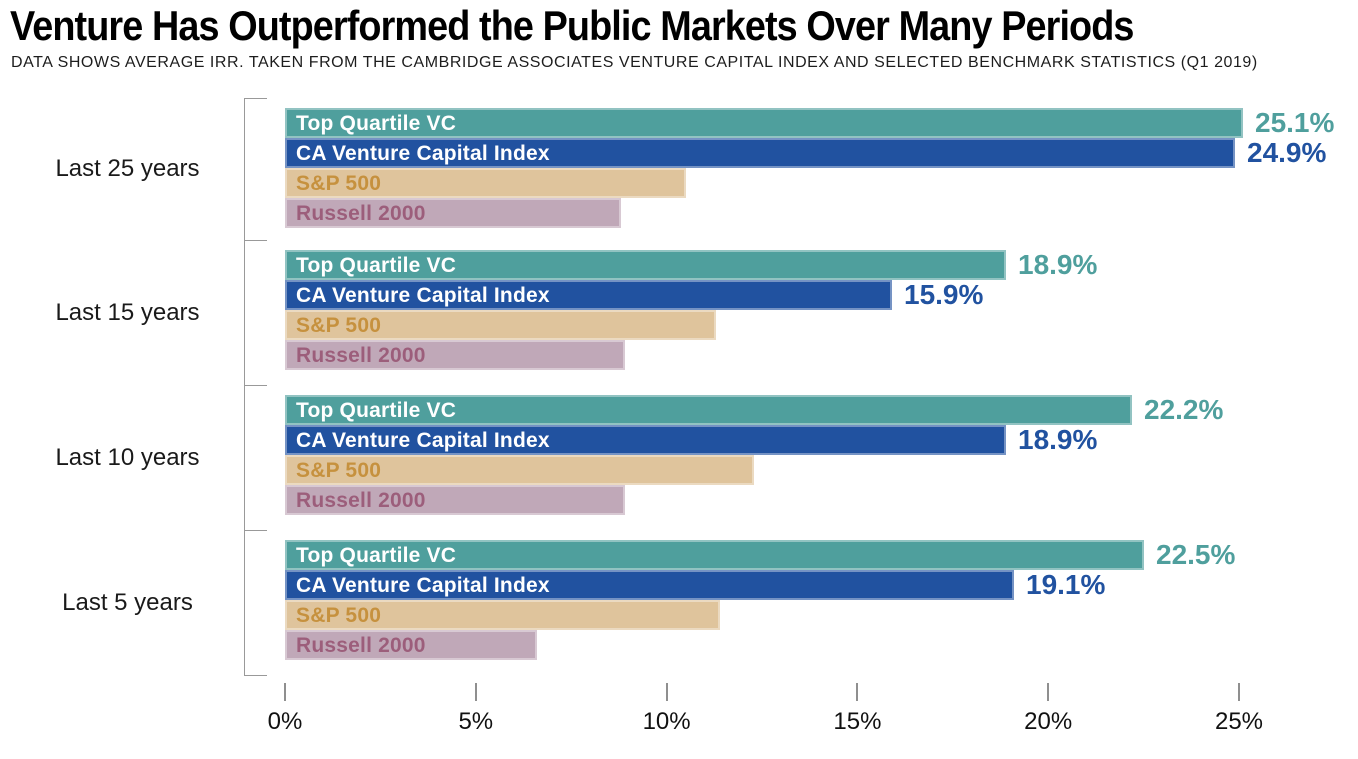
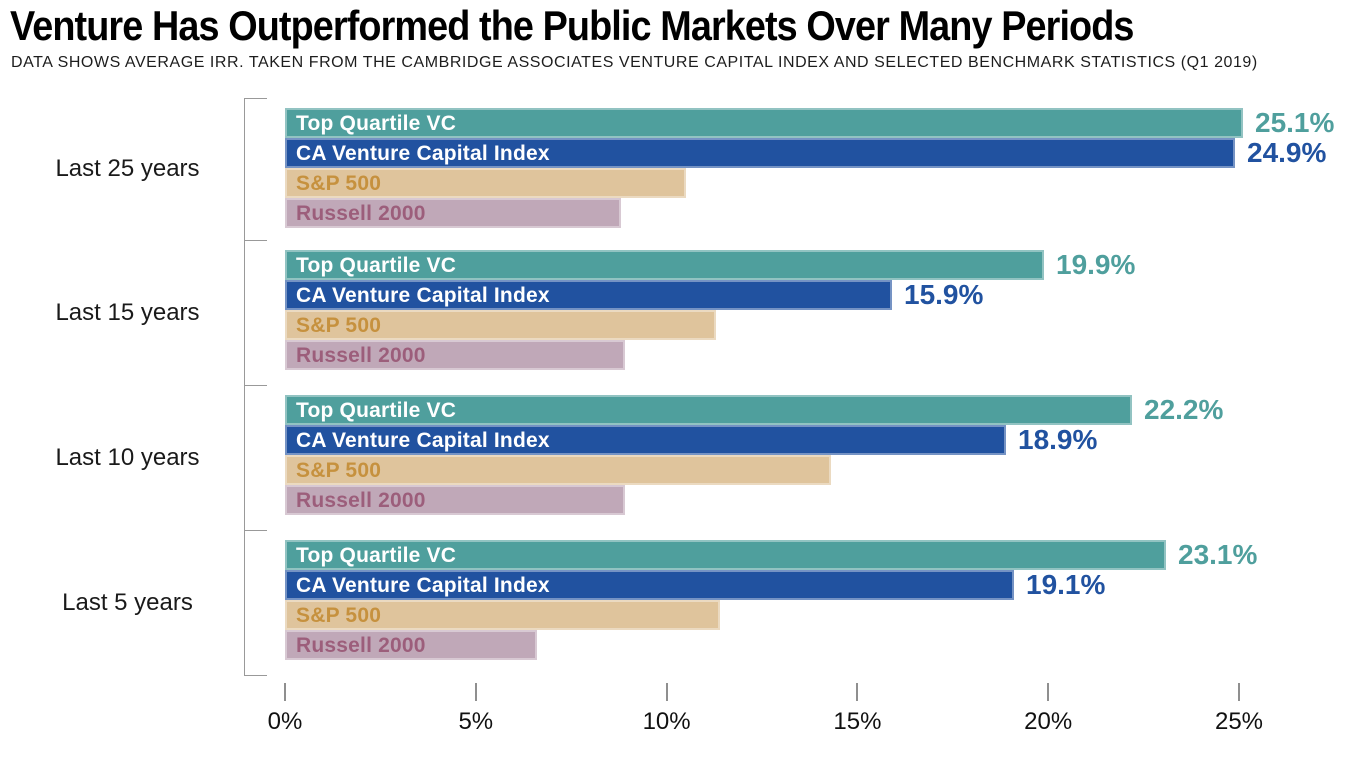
Top Quartile VC/Last 15 years: 18.9% -> 19.9%
S&P 500/Last 10 years: 12.3% -> 14.3%
Top Quartile VC/Last 5 years: 22.5% -> 23.1%
